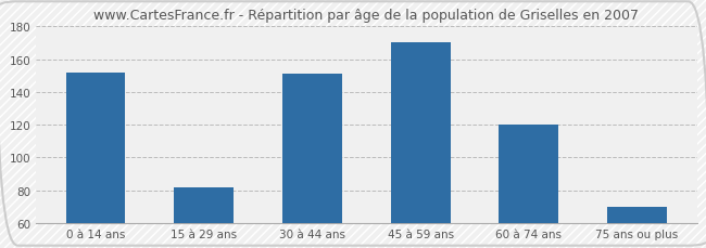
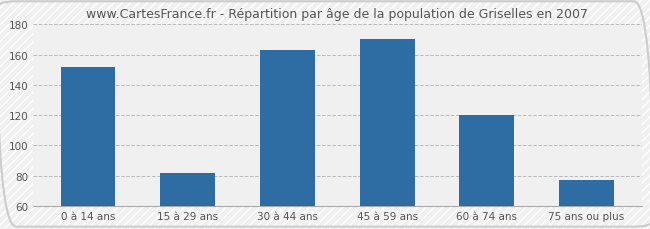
30 à 44 ans: 151 -> 163
75 ans ou plus: 70 -> 77
